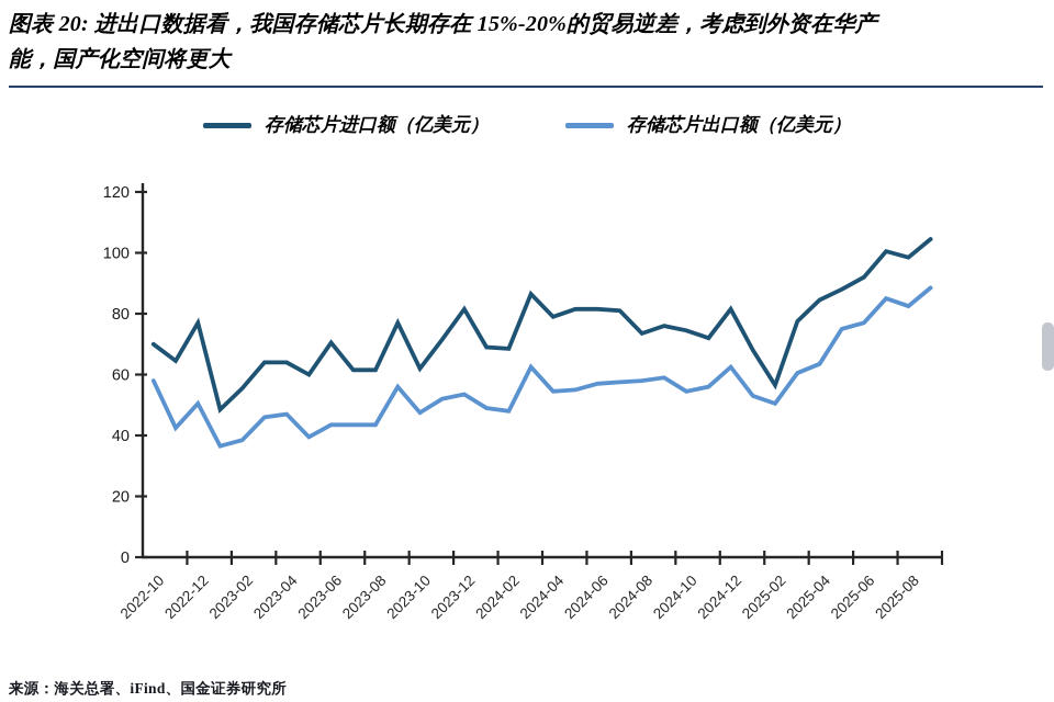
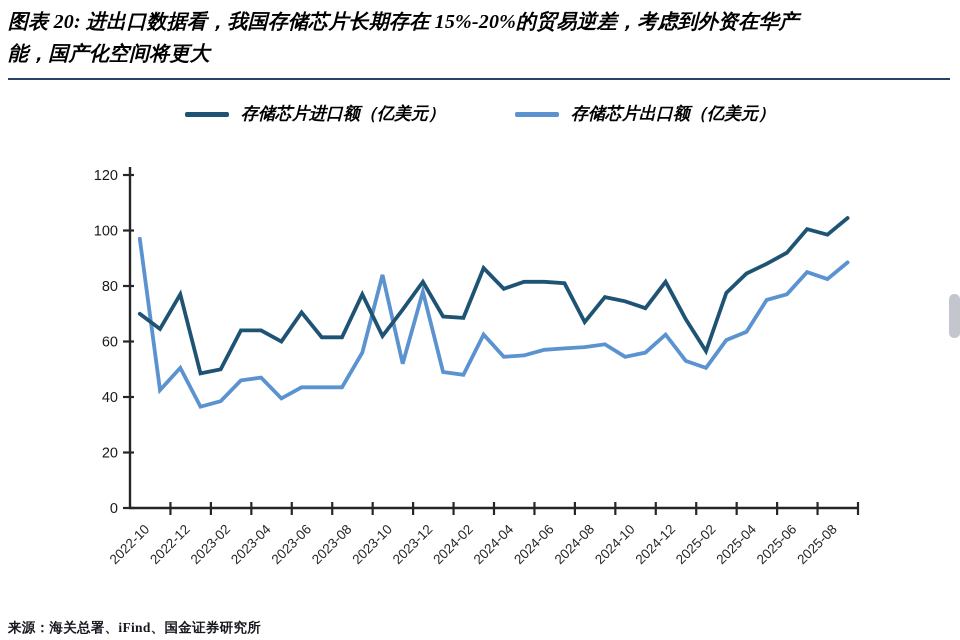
存储芯片出口额（亿美元）/2022-10: 58 -> 97
存储芯片进口额（亿美元）/2023-02: 56 -> 50
存储芯片出口额（亿美元）/2023-10: 48 -> 84
存储芯片出口额（亿美元）/2023-12: 54 -> 78
存储芯片进口额（亿美元）/2024-08: 74 -> 67
